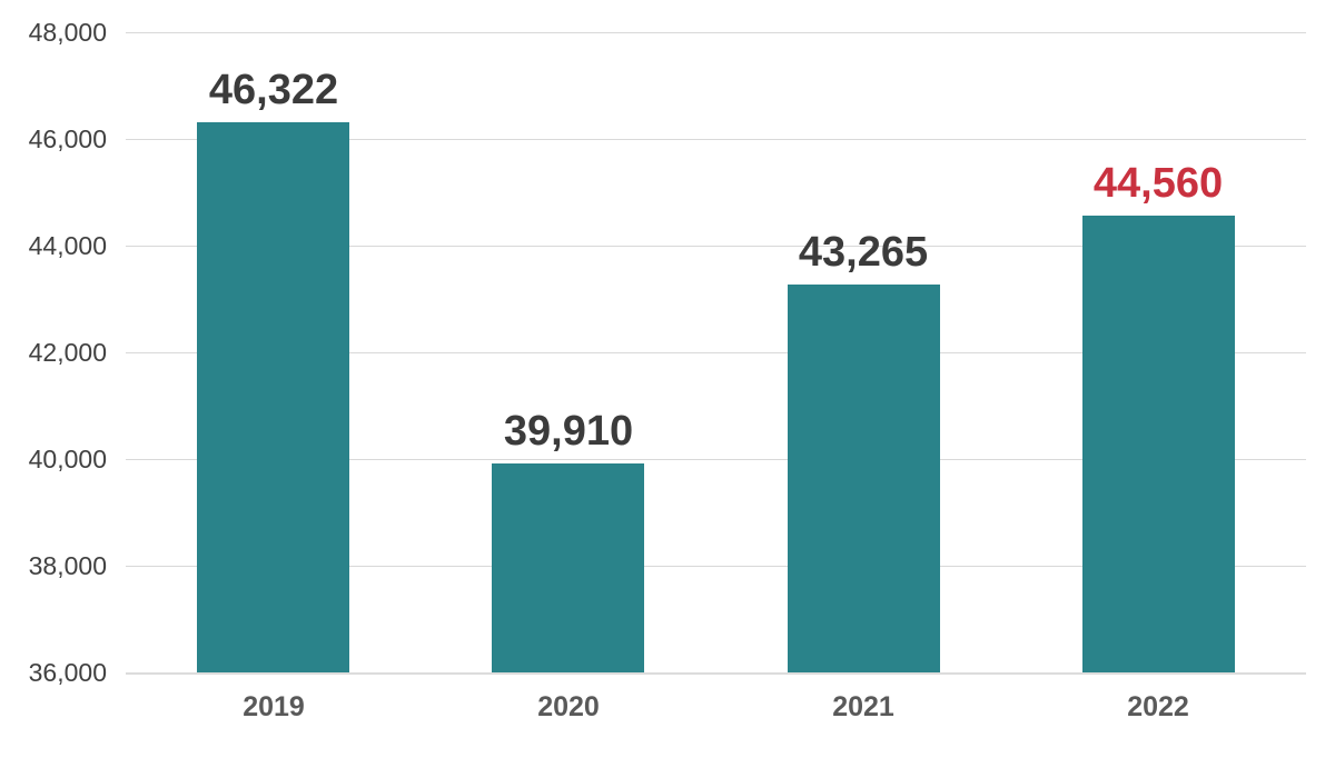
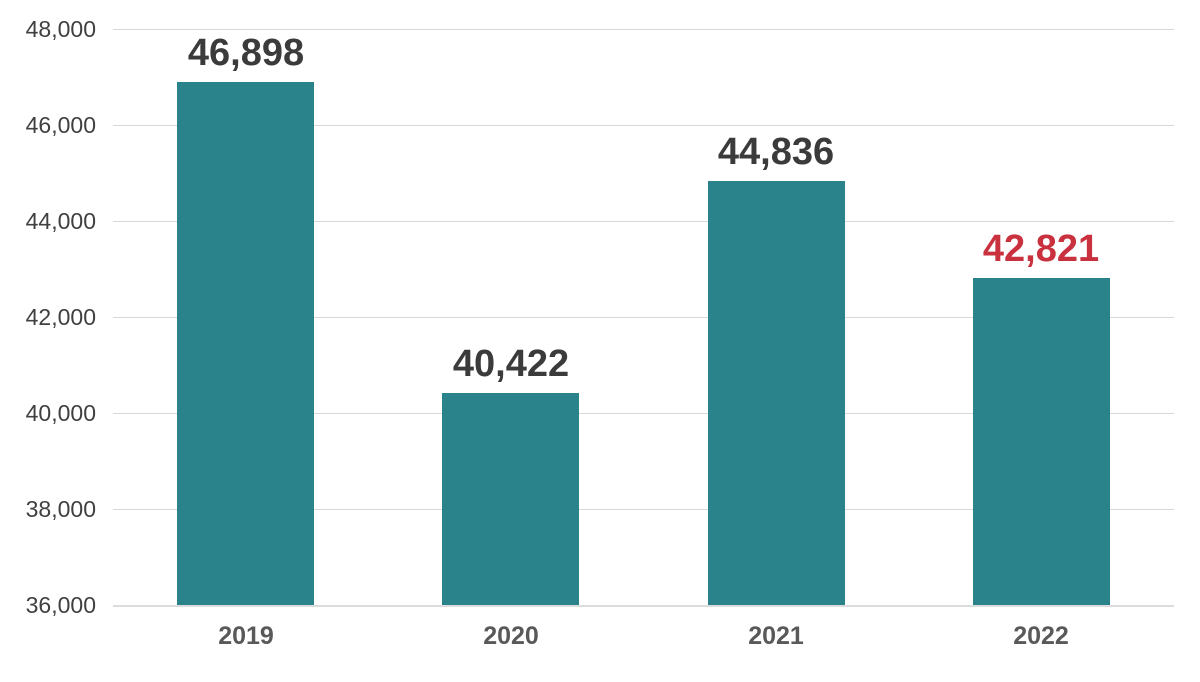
2019: 46,322 -> 46,898
2020: 39,910 -> 40,422
2021: 43,265 -> 44,836
2022: 44,560 -> 42,821
